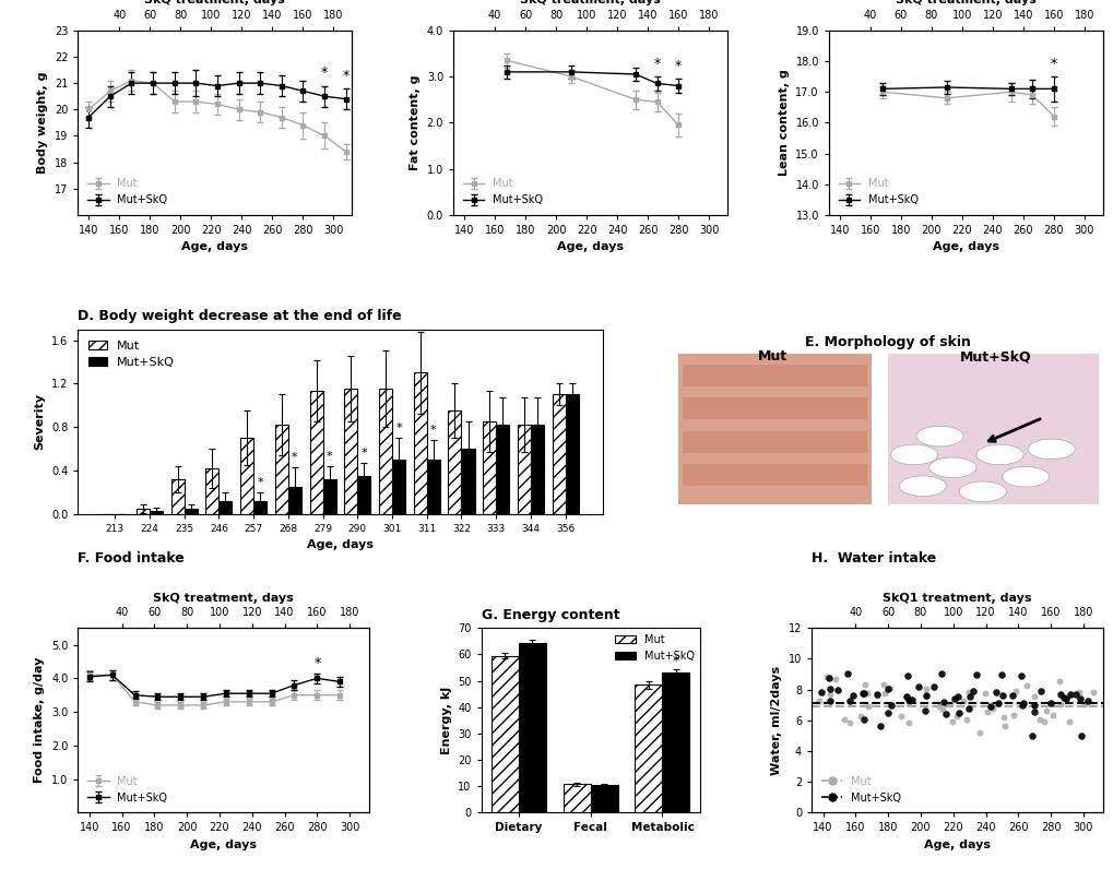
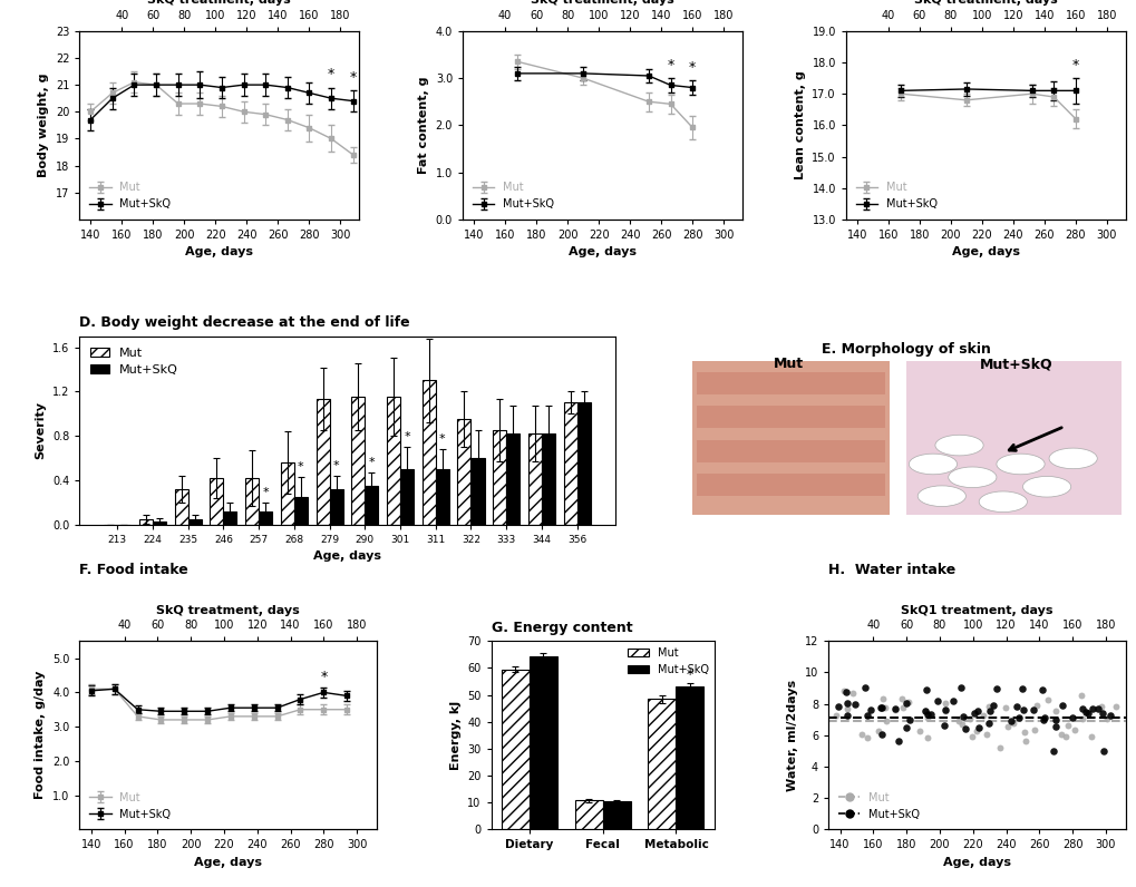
D. Body weight decrease at the end of life/Mut/257: 0.70 -> 0.42
D. Body weight decrease at the end of life/Mut/268: 0.82 -> 0.56
